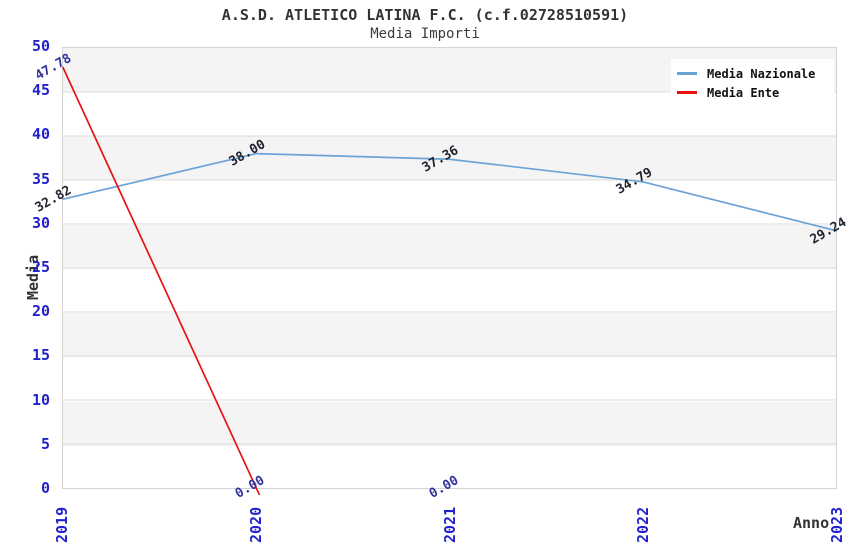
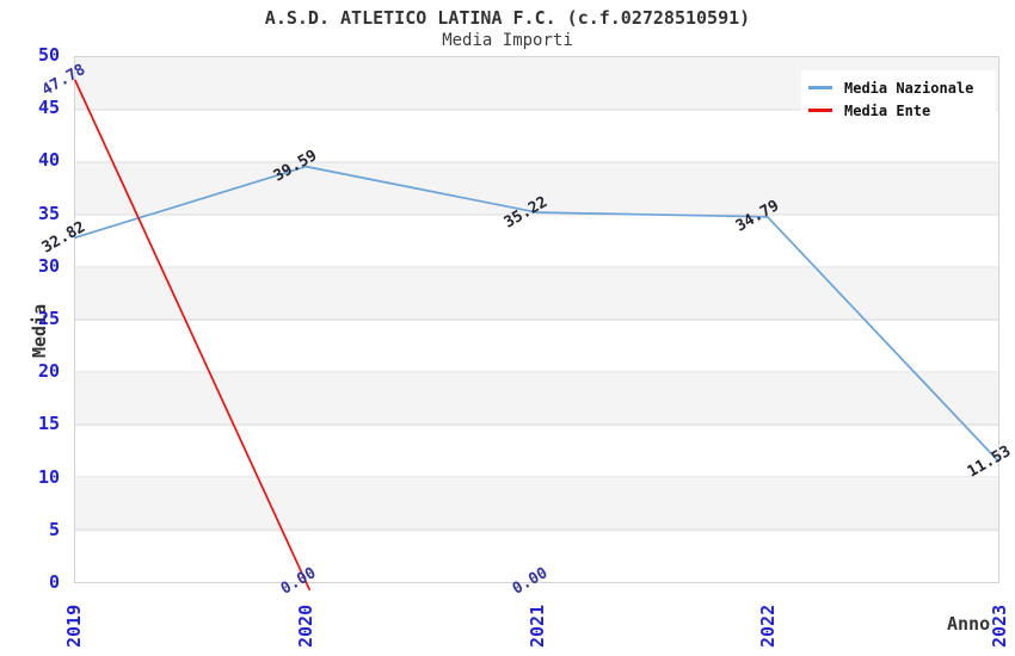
Media Nazionale/2020: 38.00 -> 39.59
Media Nazionale/2021: 37.36 -> 35.22
Media Nazionale/2023: 29.24 -> 11.53
